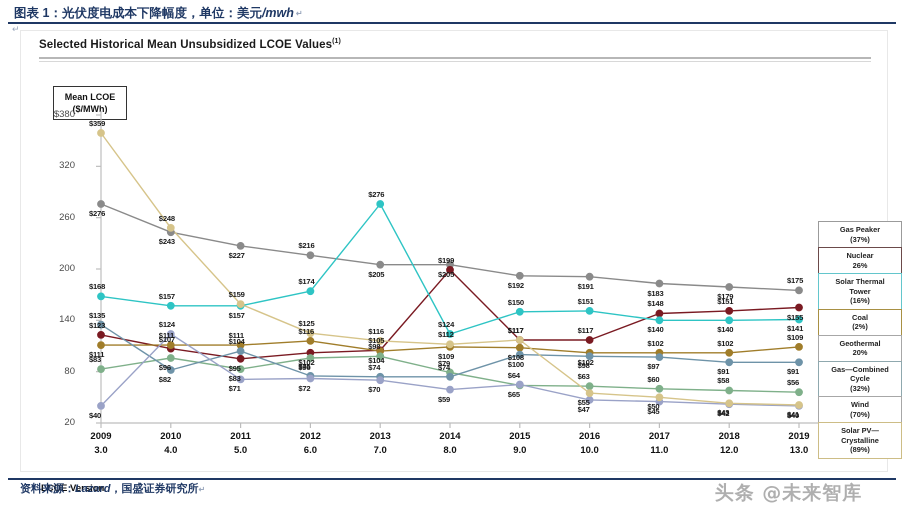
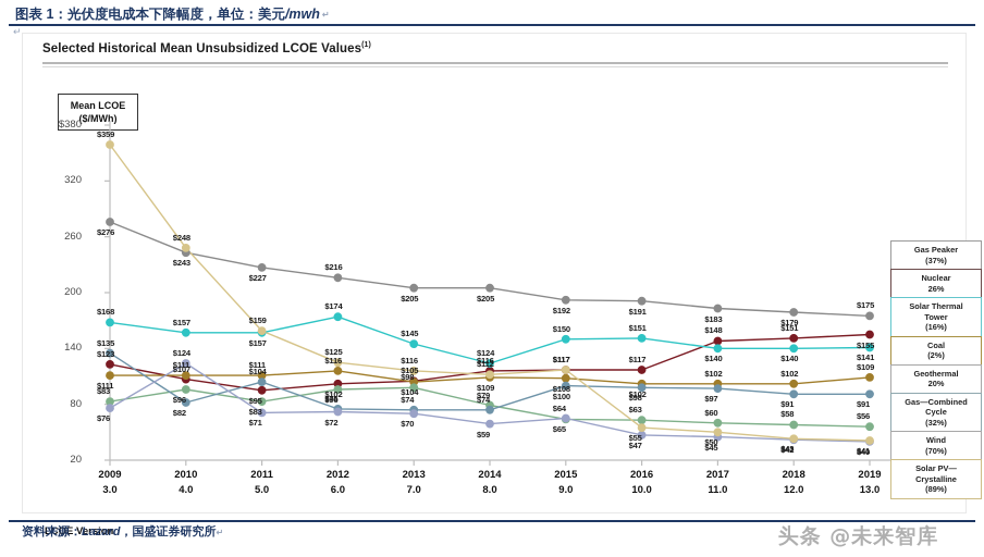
Wind/2009: $40 -> $76
Solar Thermal Tower/2013: $276 -> $145
Nuclear/2014: $199 -> $116
